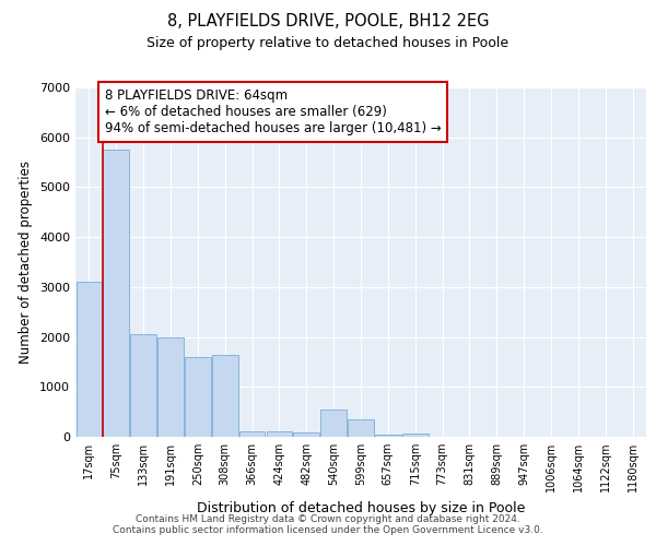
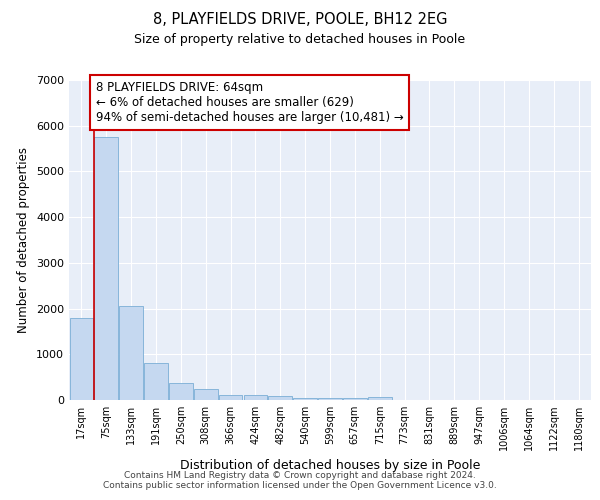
17sqm: 3100 -> 1800
191sqm: 2000 -> 820
250sqm: 1600 -> 370
308sqm: 1650 -> 230
540sqm: 550 -> 50
599sqm: 350 -> 50
